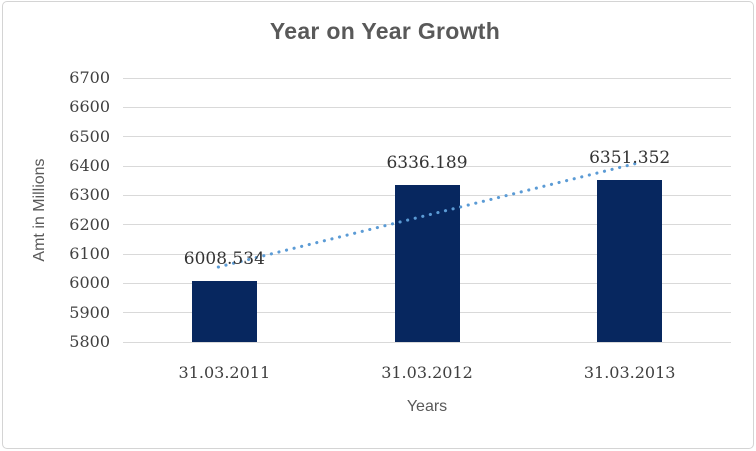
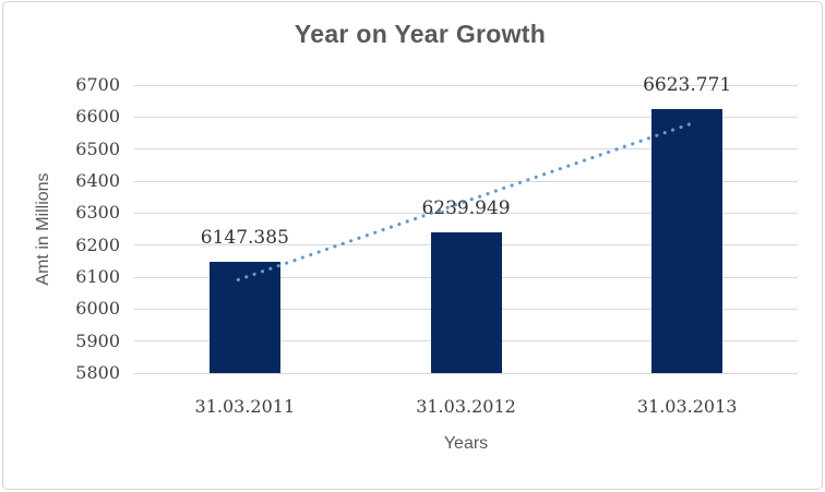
31.03.2011: 6008.534 -> 6147.385
31.03.2012: 6336.189 -> 6239.949
31.03.2013: 6351.352 -> 6623.771
